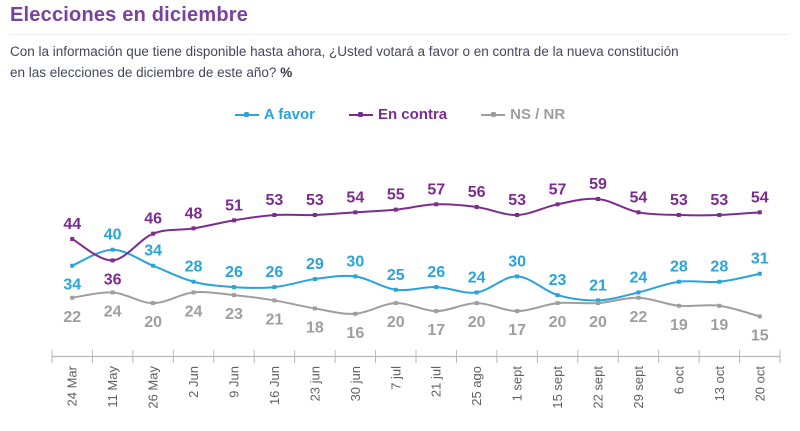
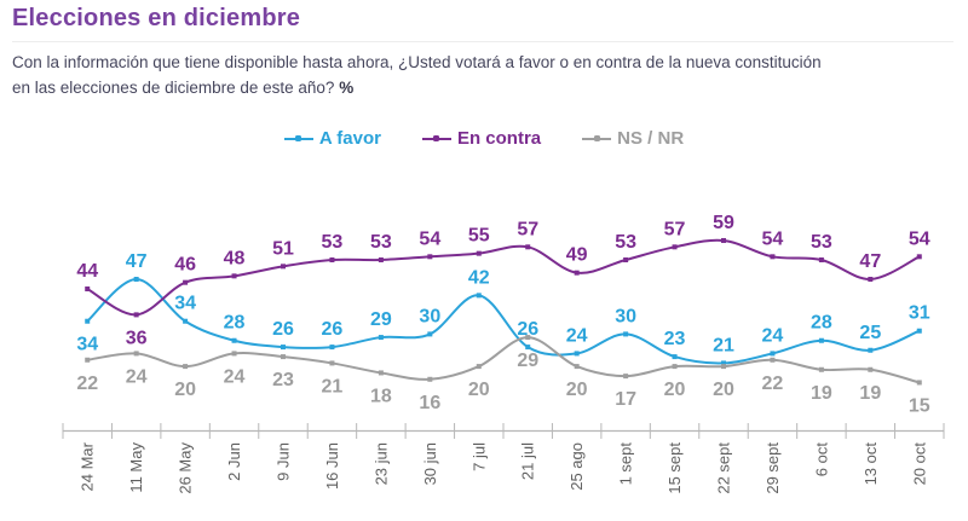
A favor/11 May: 40 -> 47
A favor/7 jul: 25 -> 42
NS / NR/21 jul: 17 -> 29
En contra/25 ago: 56 -> 49
A favor/13 oct: 28 -> 25
En contra/13 oct: 53 -> 47
